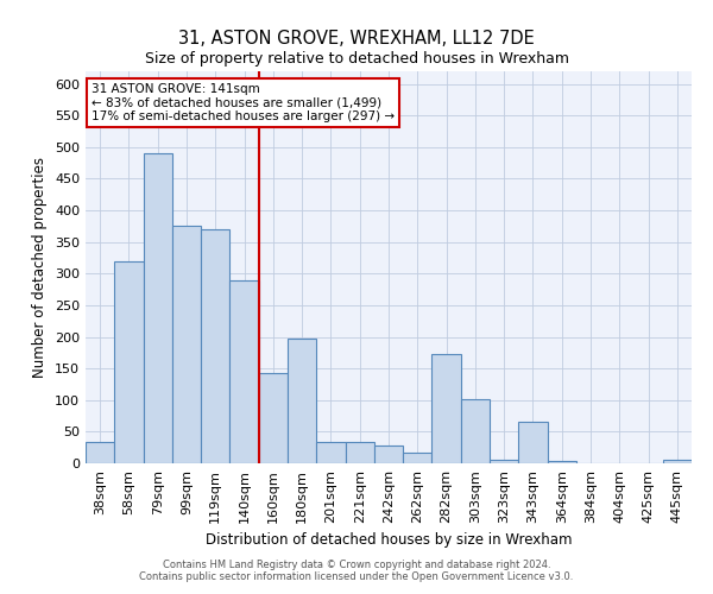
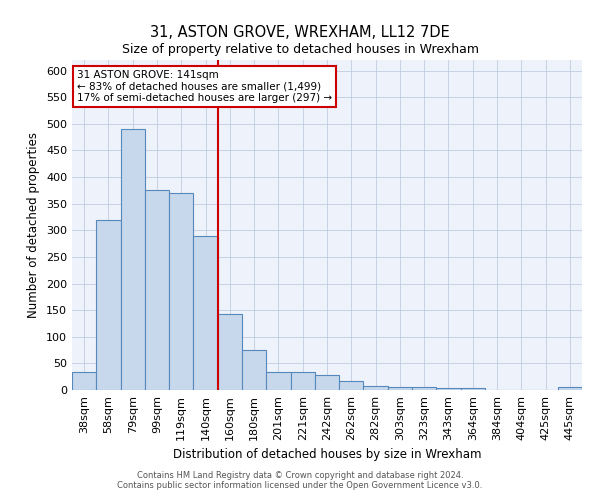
180sqm: 198 -> 75
282sqm: 172 -> 7
303sqm: 102 -> 5
343sqm: 66 -> 3
